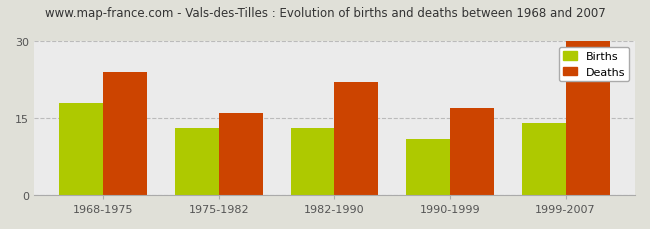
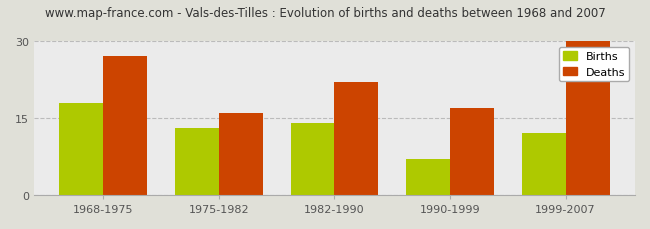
Deaths/1968-1975: 24 -> 27
Births/1982-1990: 13 -> 14
Births/1990-1999: 11 -> 7
Births/1999-2007: 14 -> 12
